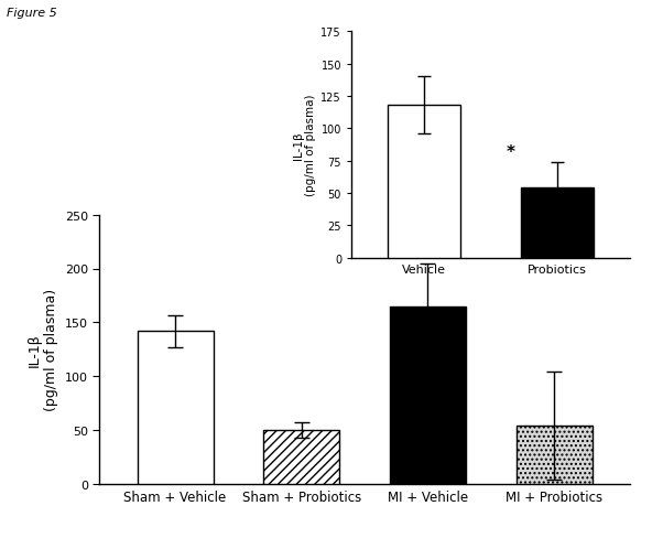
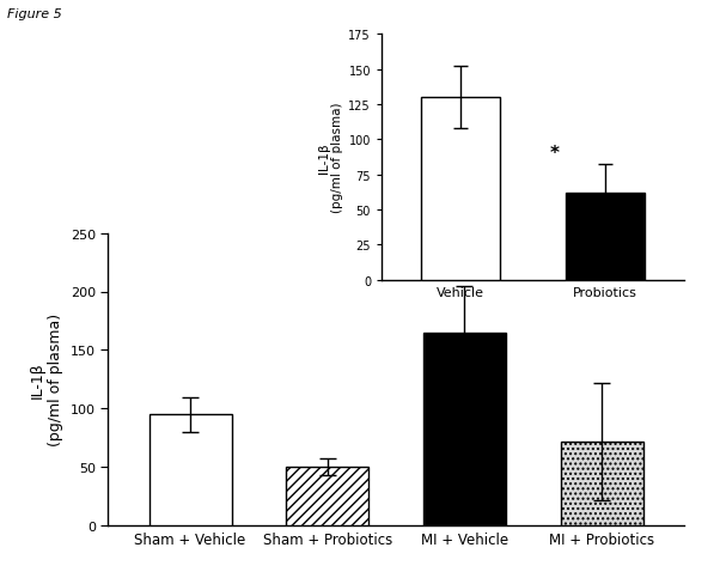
Vehicle: 118 -> 130
Probiotics: 54 -> 62
Sham + Vehicle: 142 -> 95
MI + Probiotics: 54 -> 72
